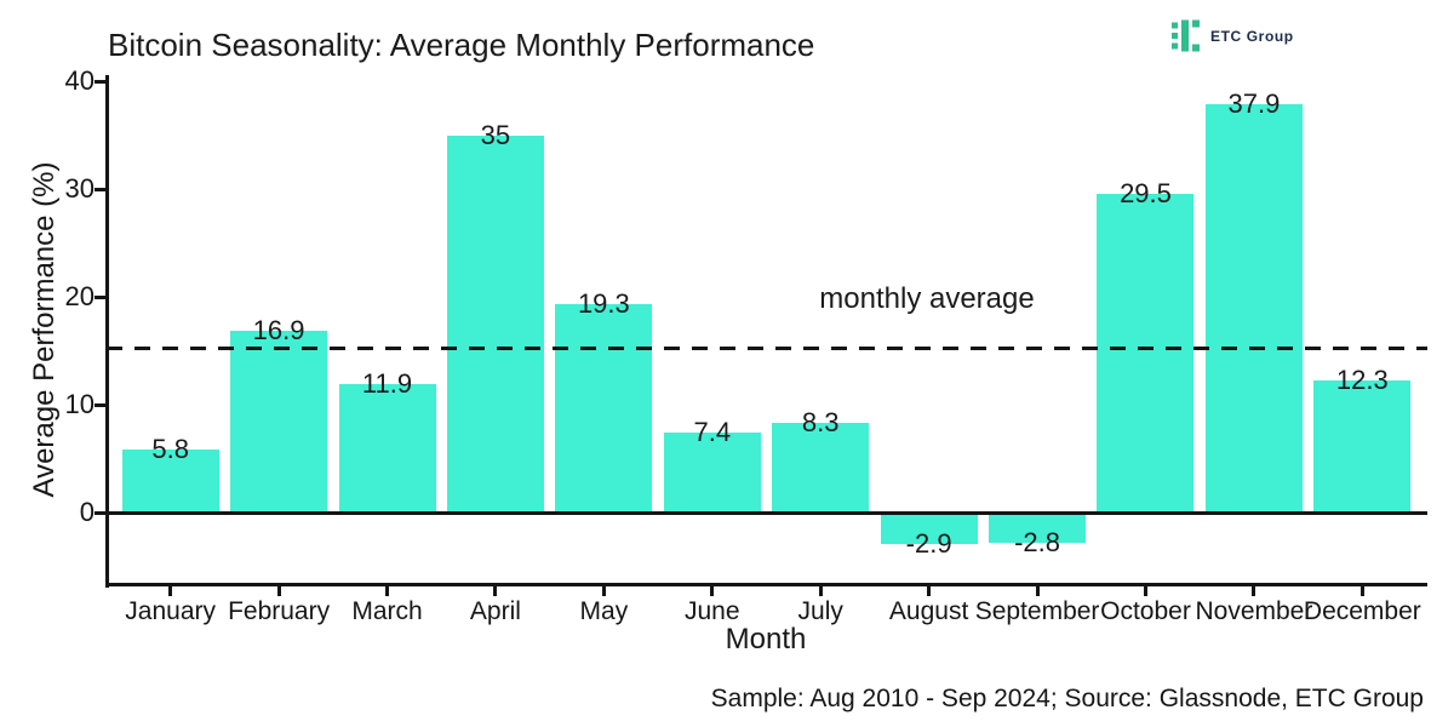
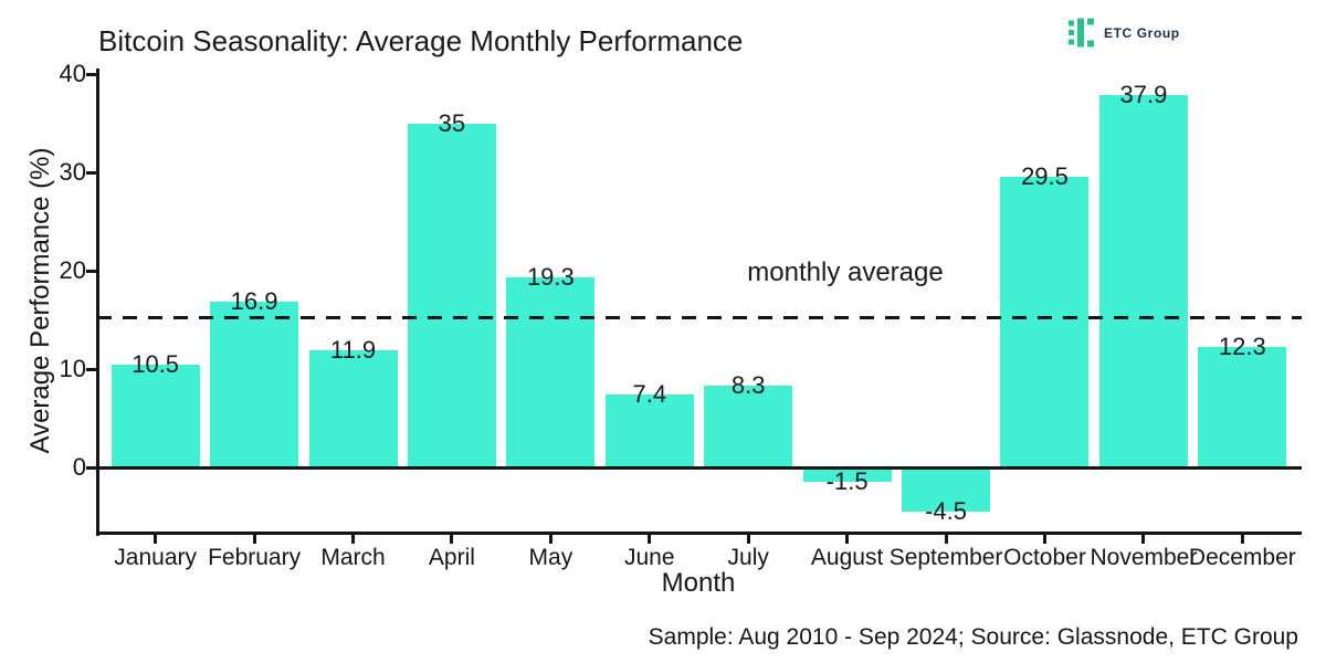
January: 5.8 -> 10.5
August: -2.9 -> -1.5
September: -2.8 -> -4.5
